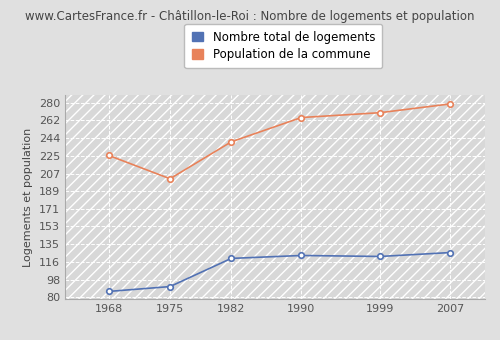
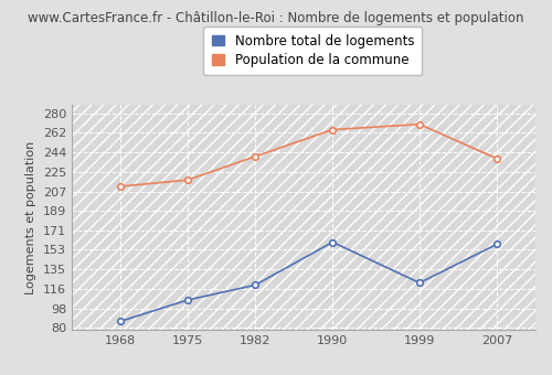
Population de la commune/1968: 226 -> 212
Nombre total de logements/1975: 91 -> 106
Population de la commune/1975: 202 -> 218
Nombre total de logements/1990: 123 -> 160
Nombre total de logements/2007: 126 -> 158
Population de la commune/2007: 279 -> 238
